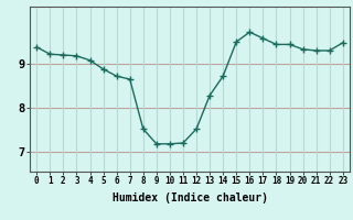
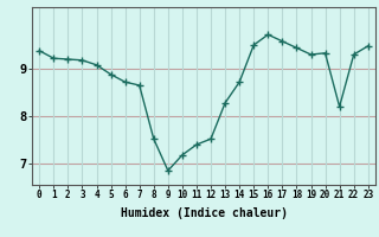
9: 7.18 -> 6.85
11: 7.20 -> 7.40
19: 9.44 -> 9.30
21: 9.30 -> 8.20
